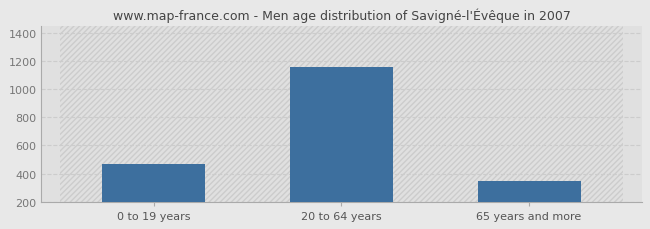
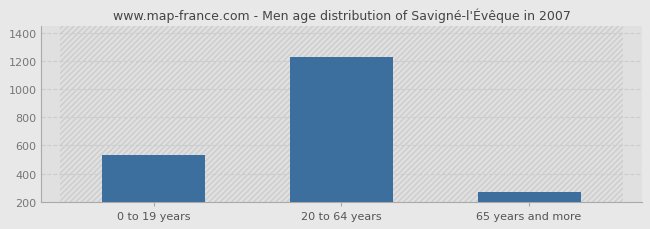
0 to 19 years: 470 -> 530
20 to 64 years: 1160 -> 1220
65 years and more: 350 -> 260
